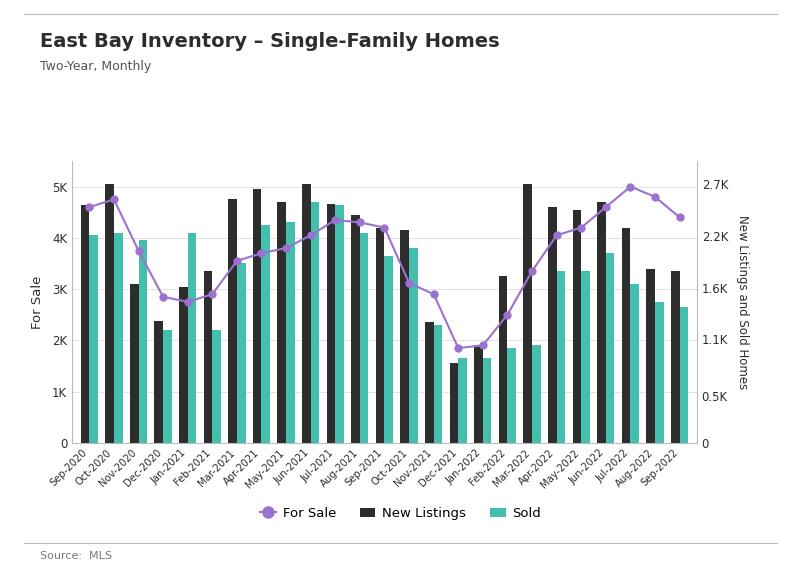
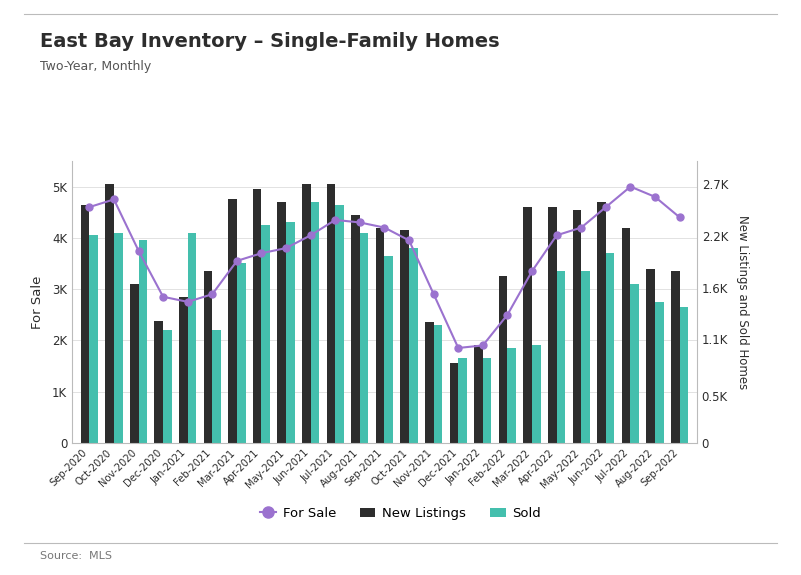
New Listings/Jan-2021: 3.04K -> 2.85K
New Listings/Jul-2021: 4.66K -> 5.05K
For Sale/Oct-2021: 3.12K -> 3.95K
New Listings/Mar-2022: 5.06K -> 4.60K
